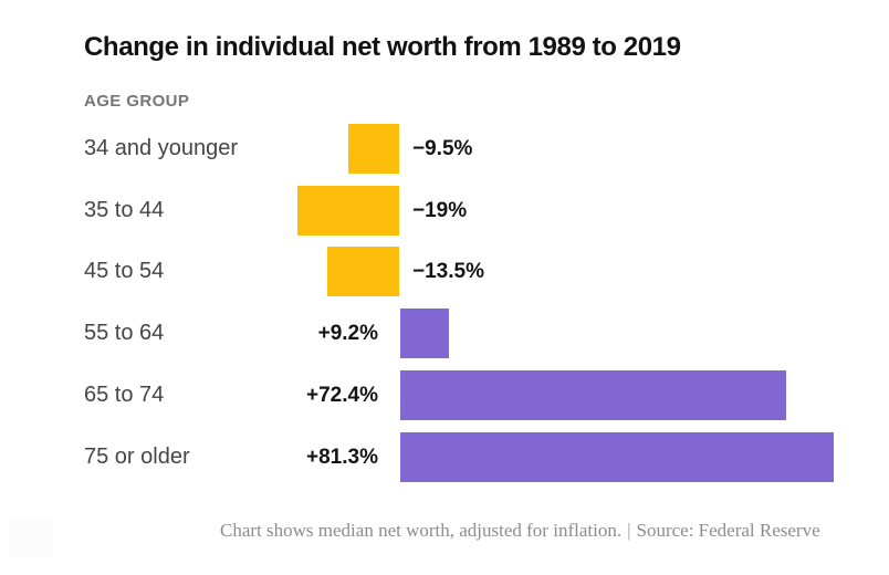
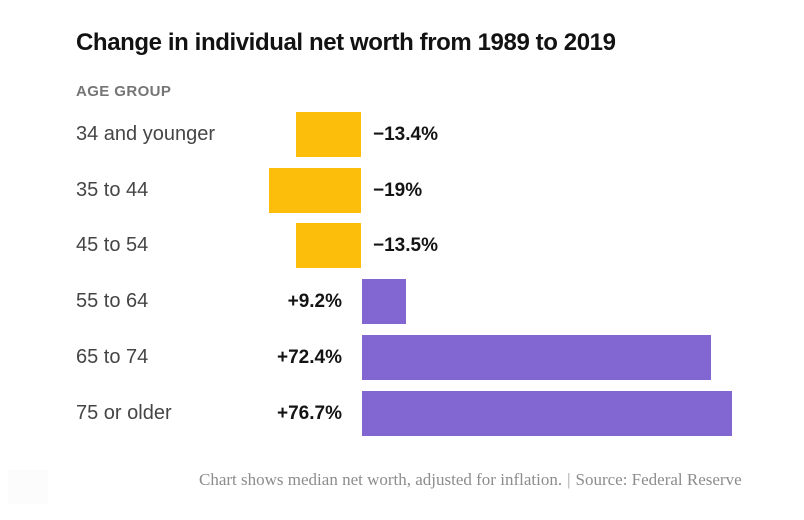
34 and younger: −9.5% -> −13.4%
75 or older: +81.3% -> +76.7%
